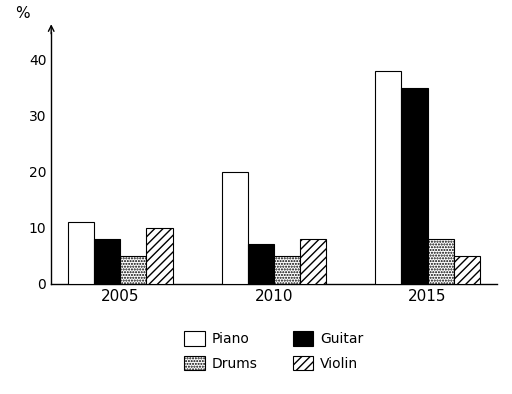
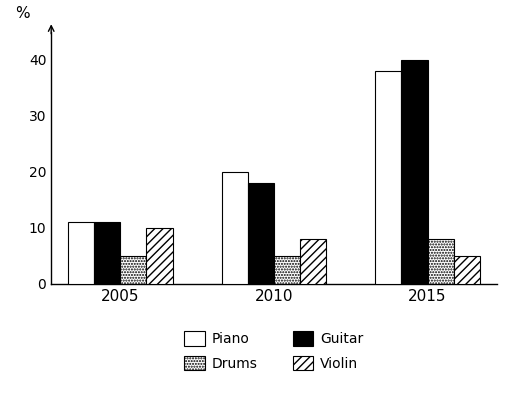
Guitar/2005: 8 -> 11
Guitar/2010: 7 -> 18
Guitar/2015: 35 -> 40
